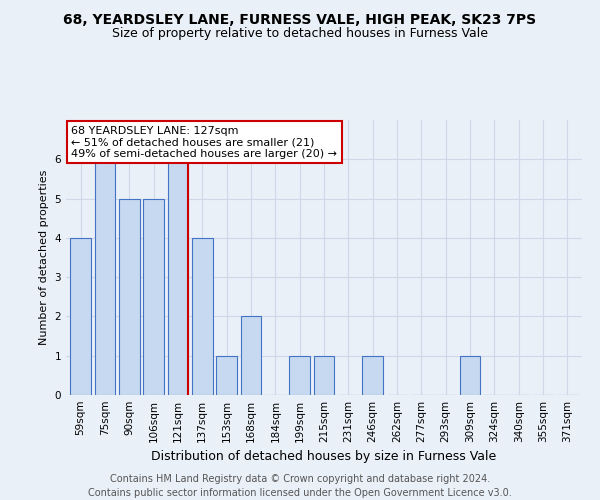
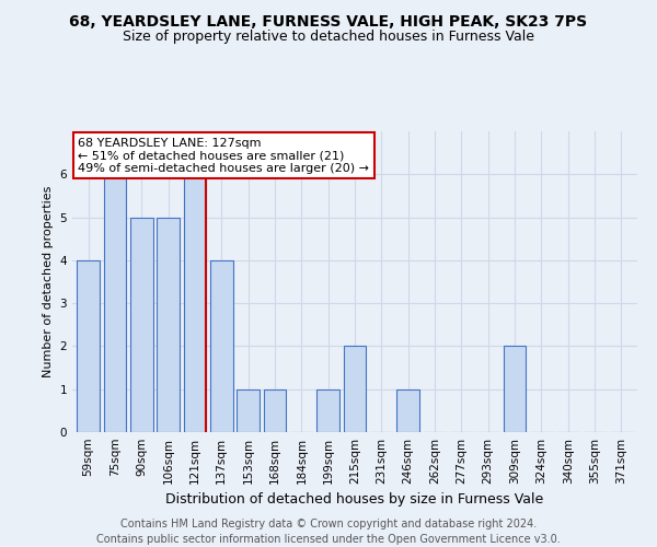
168sqm: 2 -> 1
215sqm: 1 -> 2
309sqm: 1 -> 2
